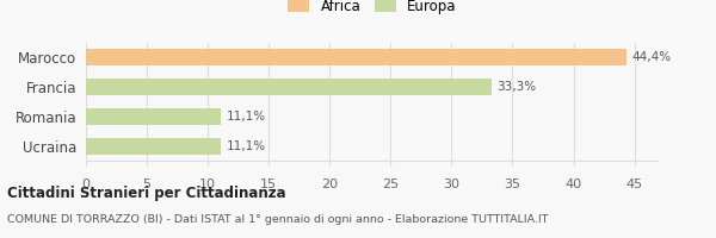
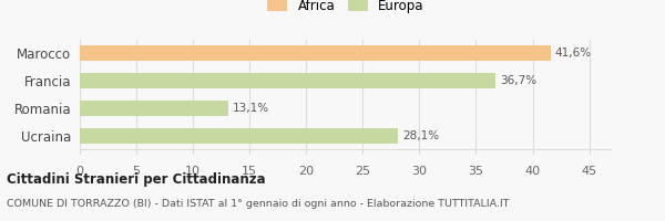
Marocco: 44,4% -> 41,6%
Francia: 33,3% -> 36,7%
Romania: 11,1% -> 13,1%
Ucraina: 11,1% -> 28,1%
